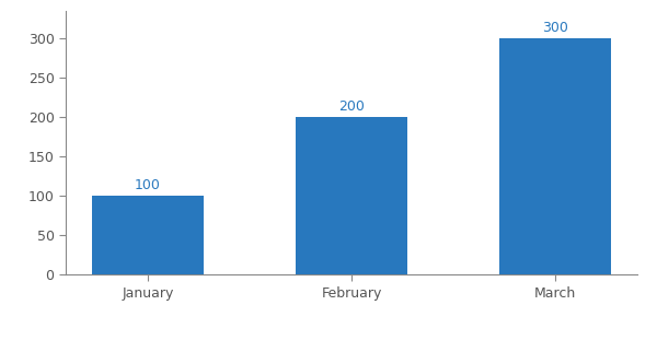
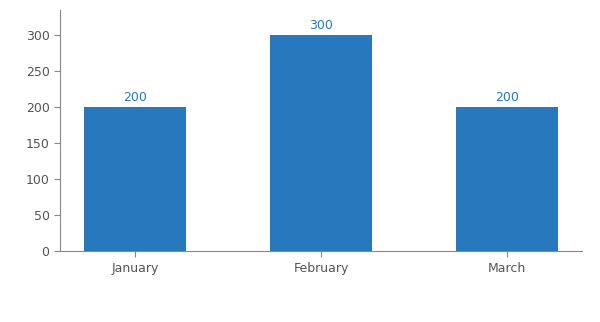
January: 100 -> 200
February: 200 -> 300
March: 300 -> 200
